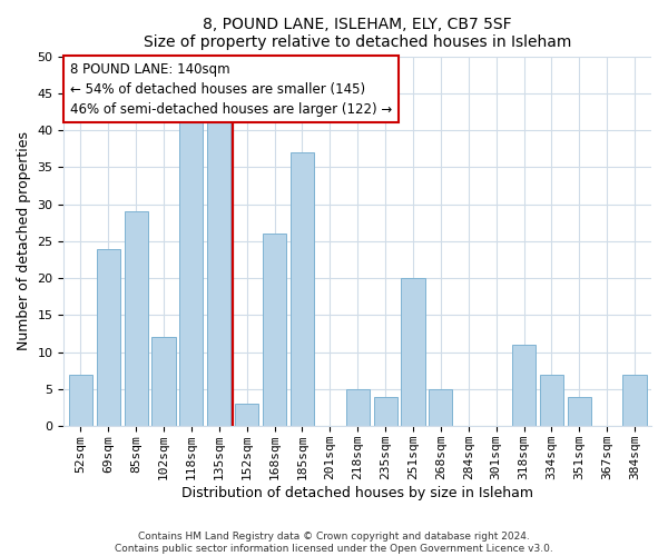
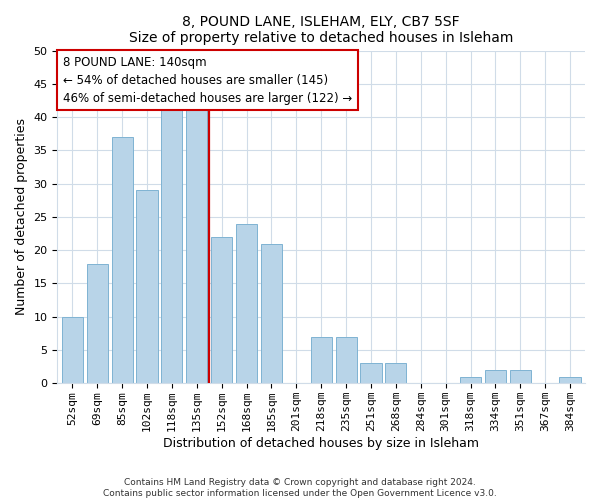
52sqm: 7 -> 10
69sqm: 24 -> 18
85sqm: 29 -> 37
102sqm: 12 -> 29
152sqm: 3 -> 22
168sqm: 26 -> 24
185sqm: 37 -> 21
218sqm: 5 -> 7
235sqm: 4 -> 7
251sqm: 20 -> 3
268sqm: 5 -> 3
318sqm: 11 -> 1
334sqm: 7 -> 2
351sqm: 4 -> 2
384sqm: 7 -> 1
